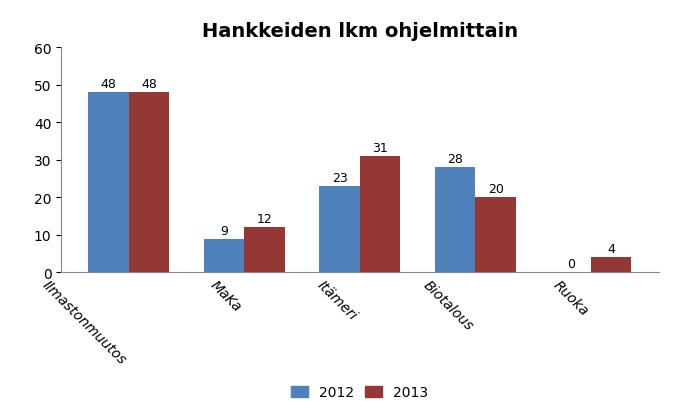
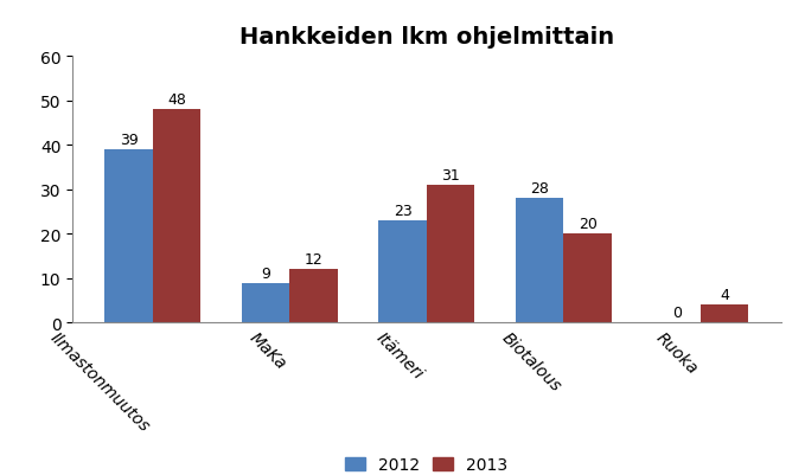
2012/Ilmastonmuutos: 48 -> 39
